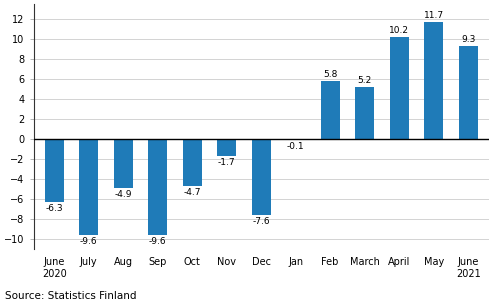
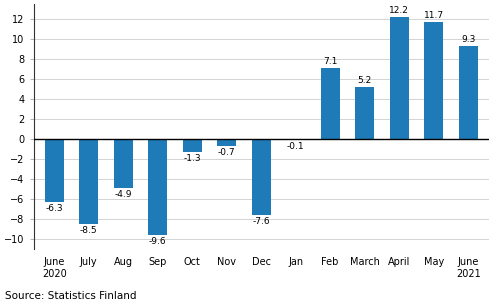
July: -9.6 -> -8.5
Oct: -4.7 -> -1.3
Nov: -1.7 -> -0.7
Feb: 5.8 -> 7.1
April: 10.2 -> 12.2
